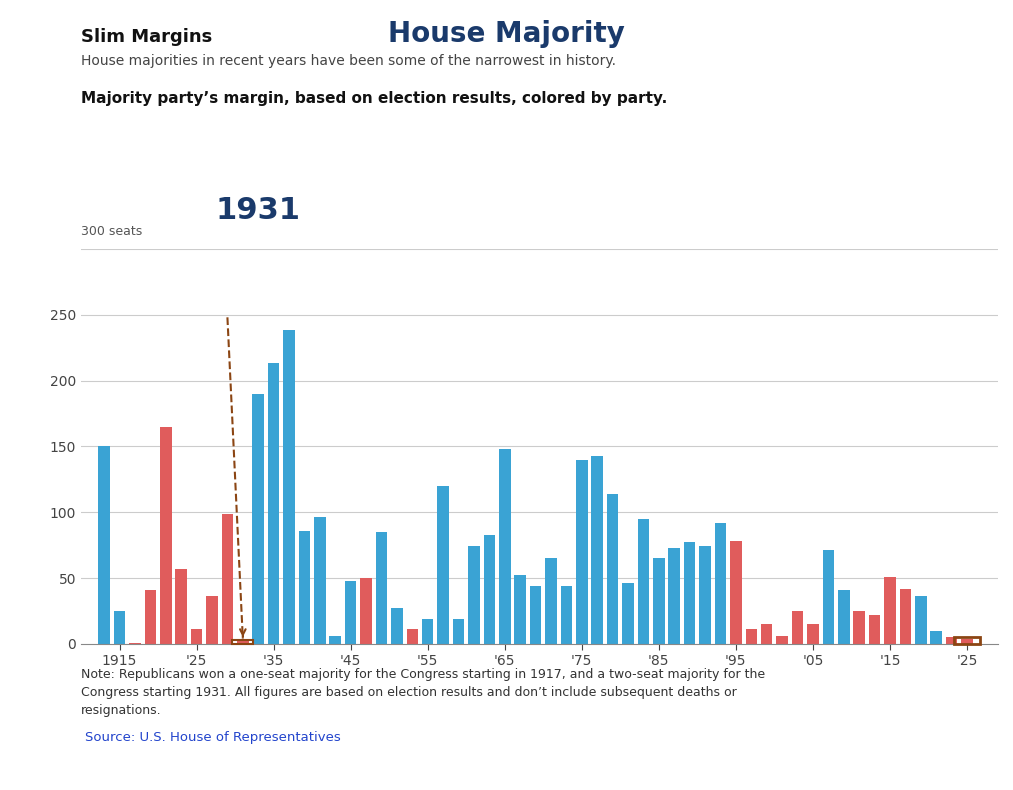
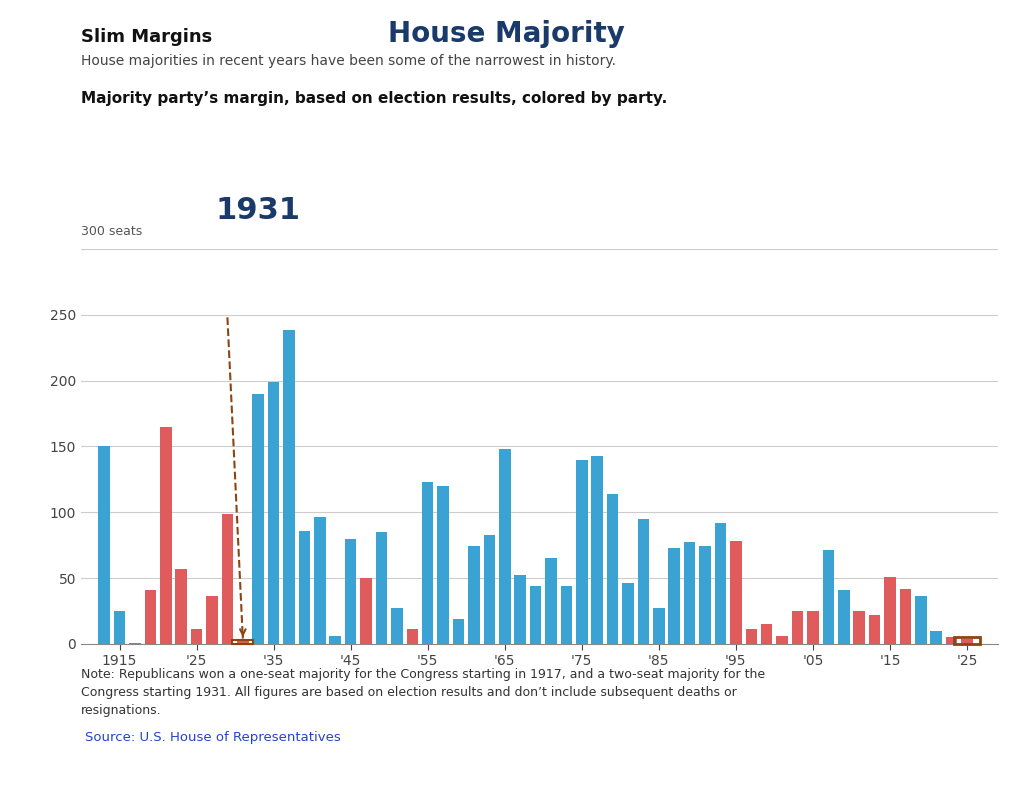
'35: 213 -> 199
'45: 48 -> 80
'55: 19 -> 123
'85: 65 -> 27
'05: 15 -> 25
